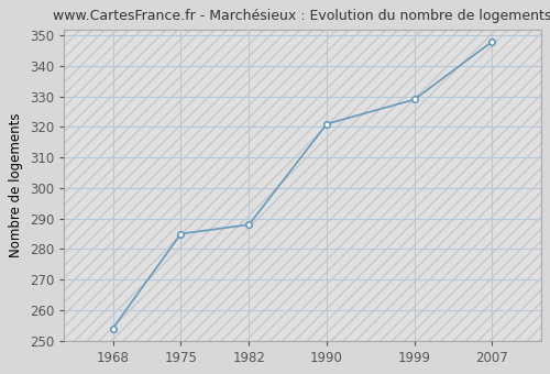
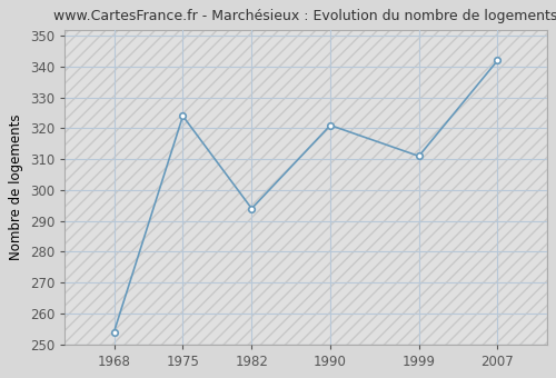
1975: 285 -> 324
1982: 288 -> 294
1999: 329 -> 311
2007: 348 -> 342
